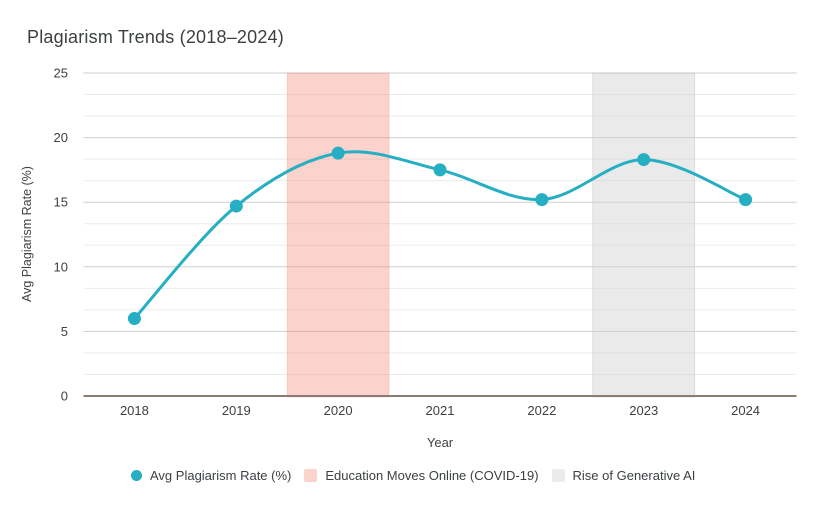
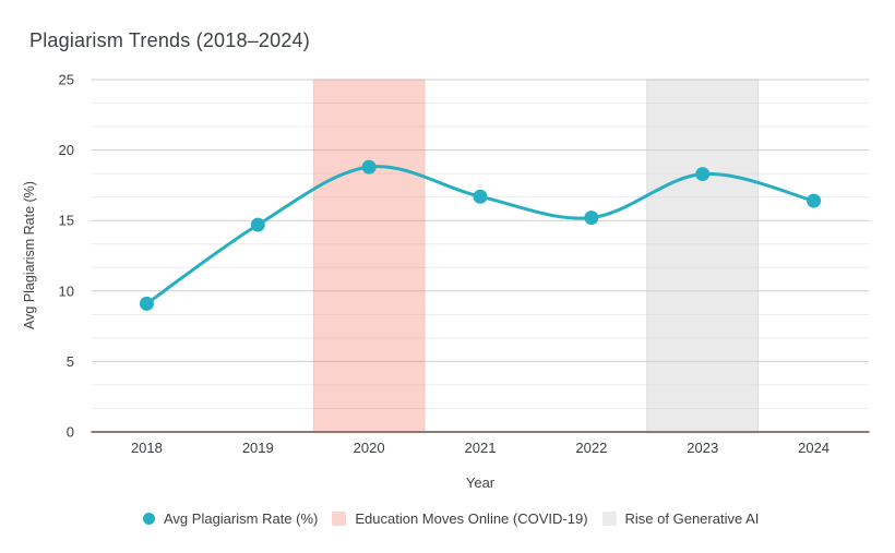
2018: 6.0 -> 9.1
2021: 17.5 -> 16.7
2024: 15.2 -> 16.4
